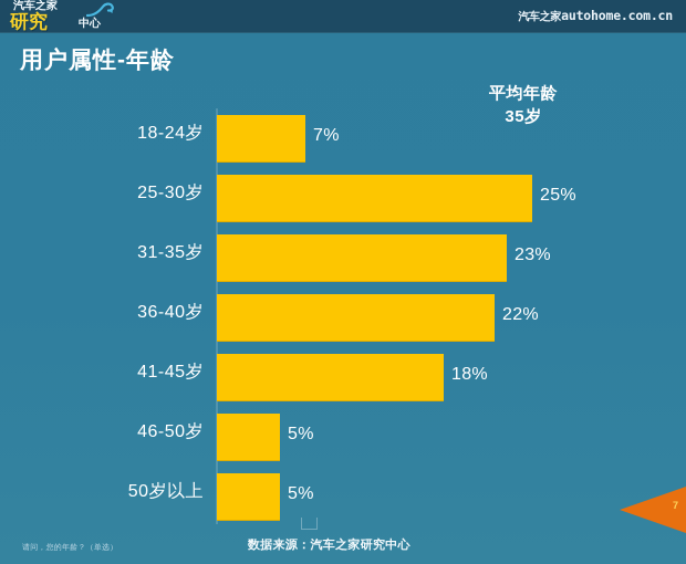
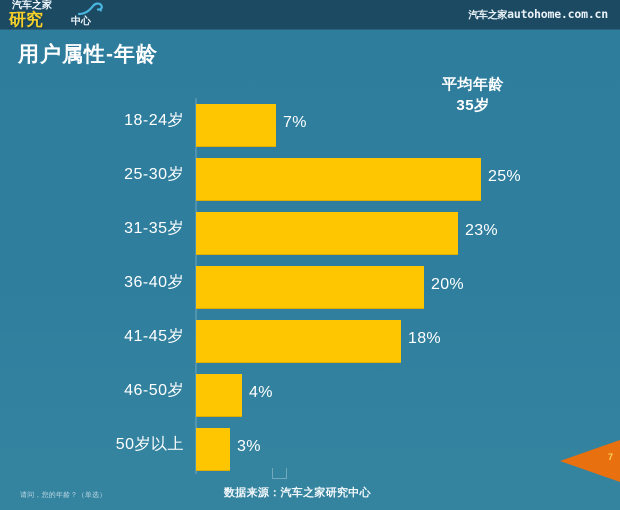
36-40岁: 22% -> 20%
46-50岁: 5% -> 4%
50岁以上: 5% -> 3%
